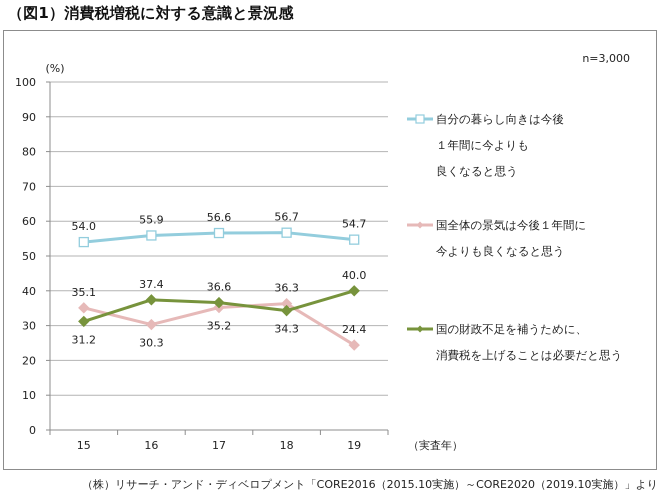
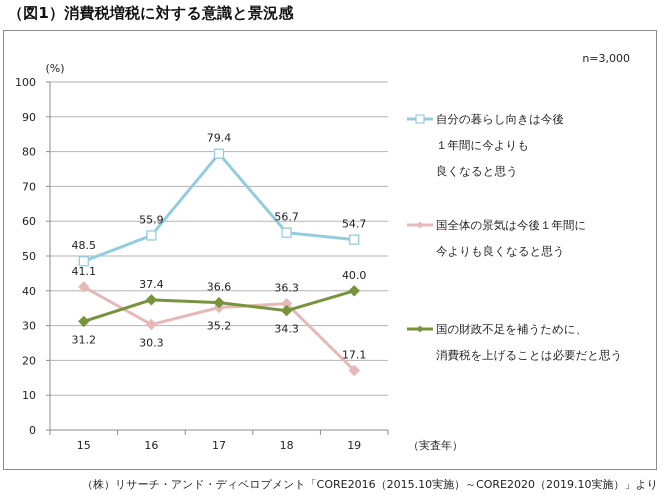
自分の暮らし向きは今後１年間に今よりも良くなると思う/15: 54.0 -> 48.5
国全体の景気は今後１年間に今よりも良くなると思う/15: 35.1 -> 41.1
自分の暮らし向きは今後１年間に今よりも良くなると思う/17: 56.6 -> 79.4
国全体の景気は今後１年間に今よりも良くなると思う/19: 24.4 -> 17.1
